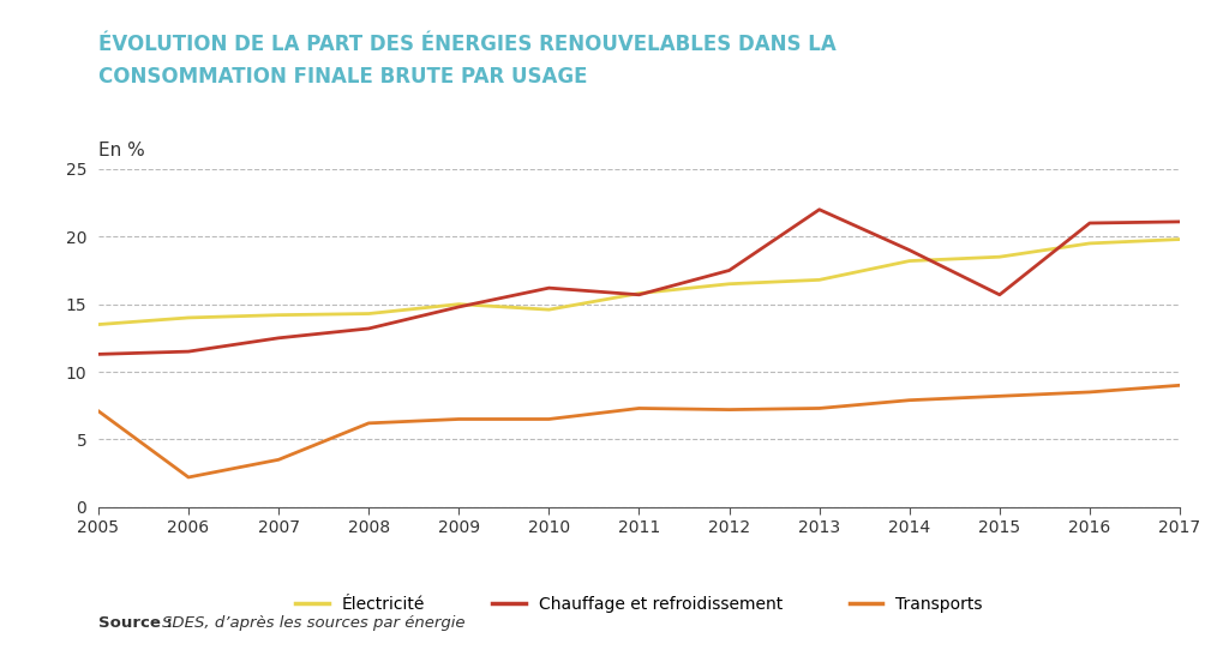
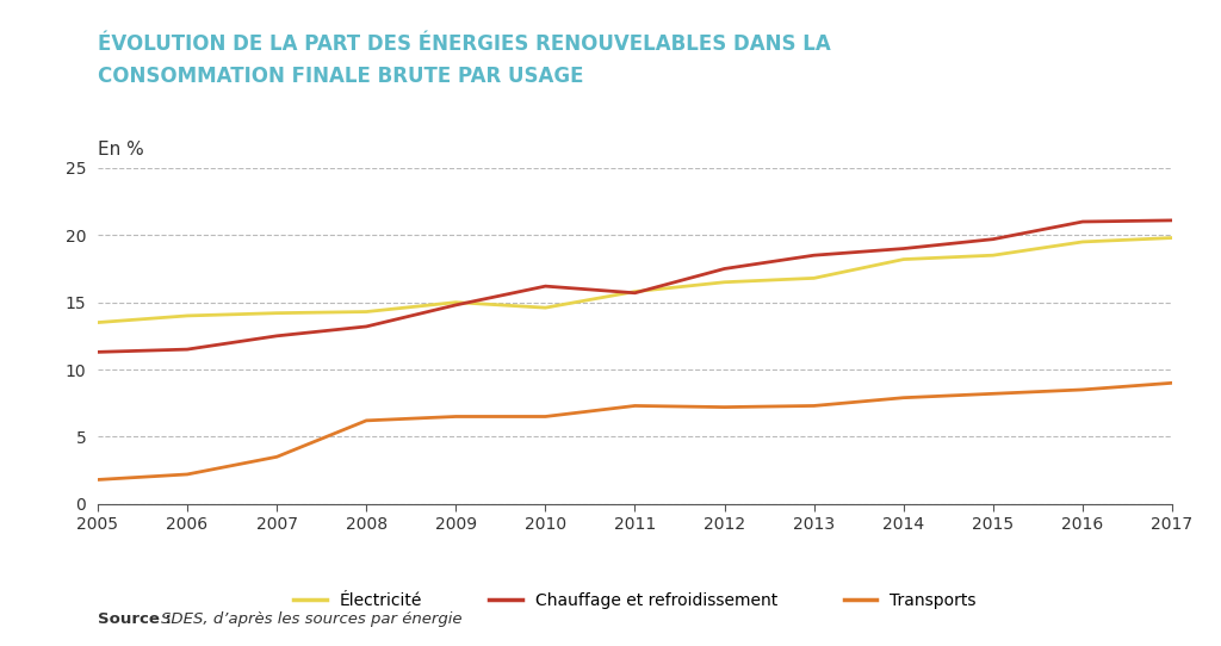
Transports/2005: 7.1 -> 1.8
Chauffage et refroidissement/2013: 22.0 -> 18.5
Chauffage et refroidissement/2015: 15.7 -> 19.7
